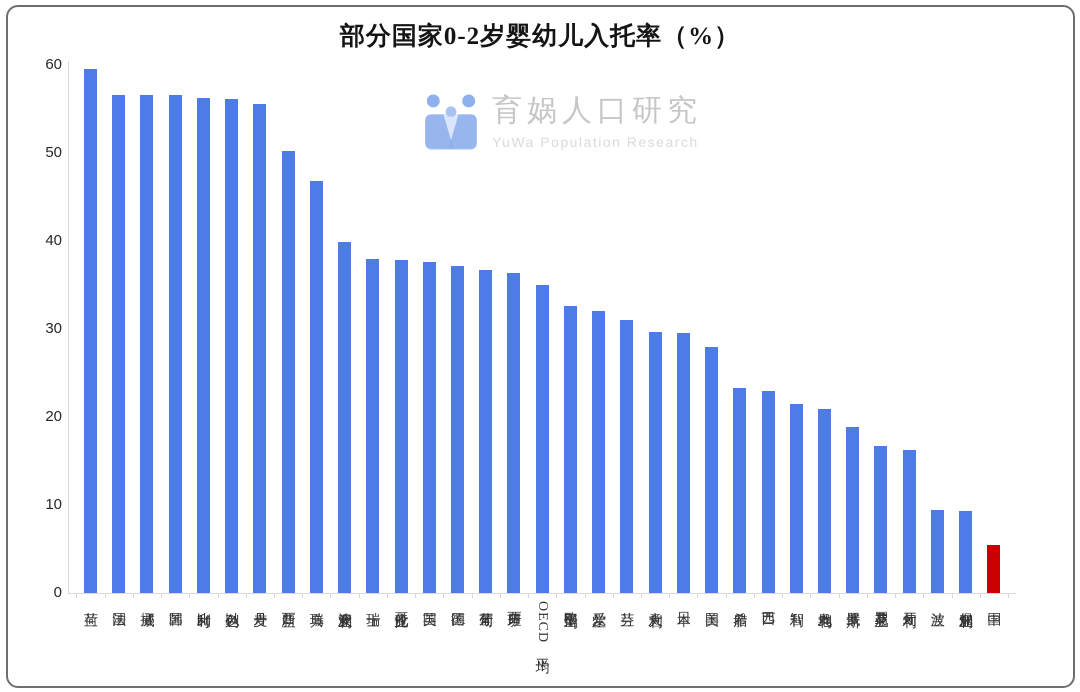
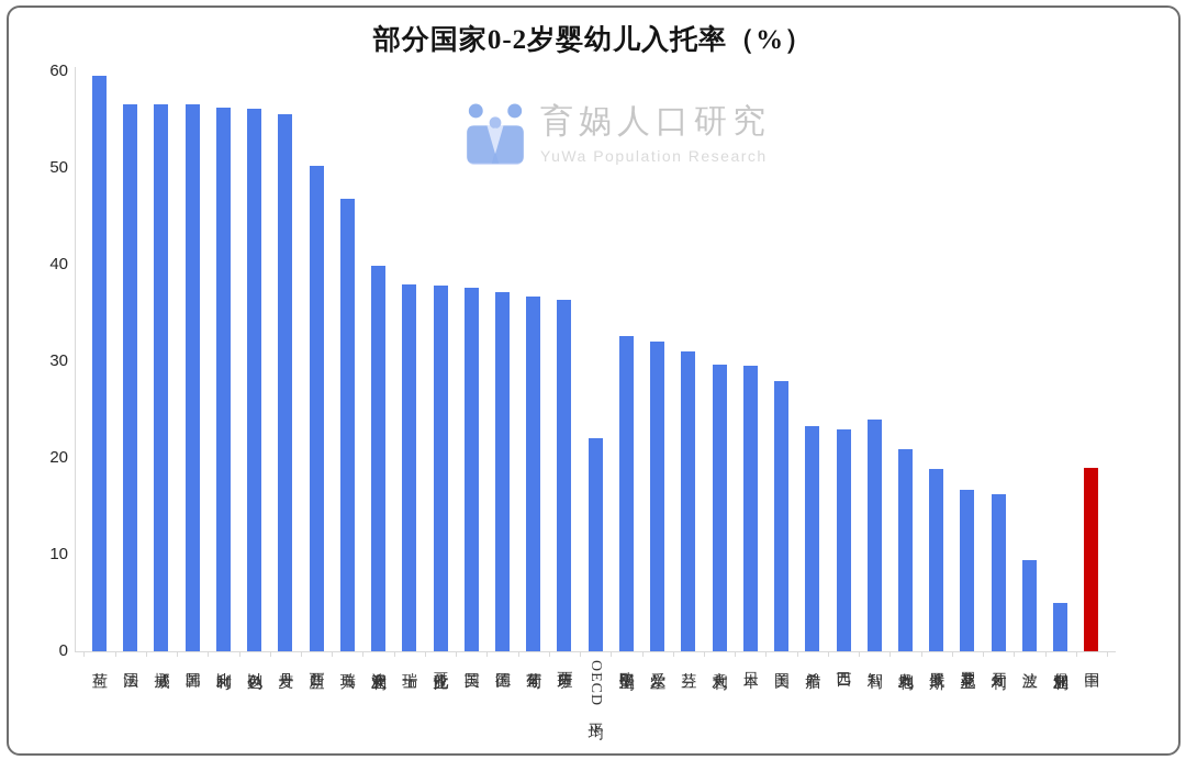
OECD 平均: 35 -> 22
智利: 22 -> 24
保加利亚: 9 -> 5
中国: 5 -> 19
